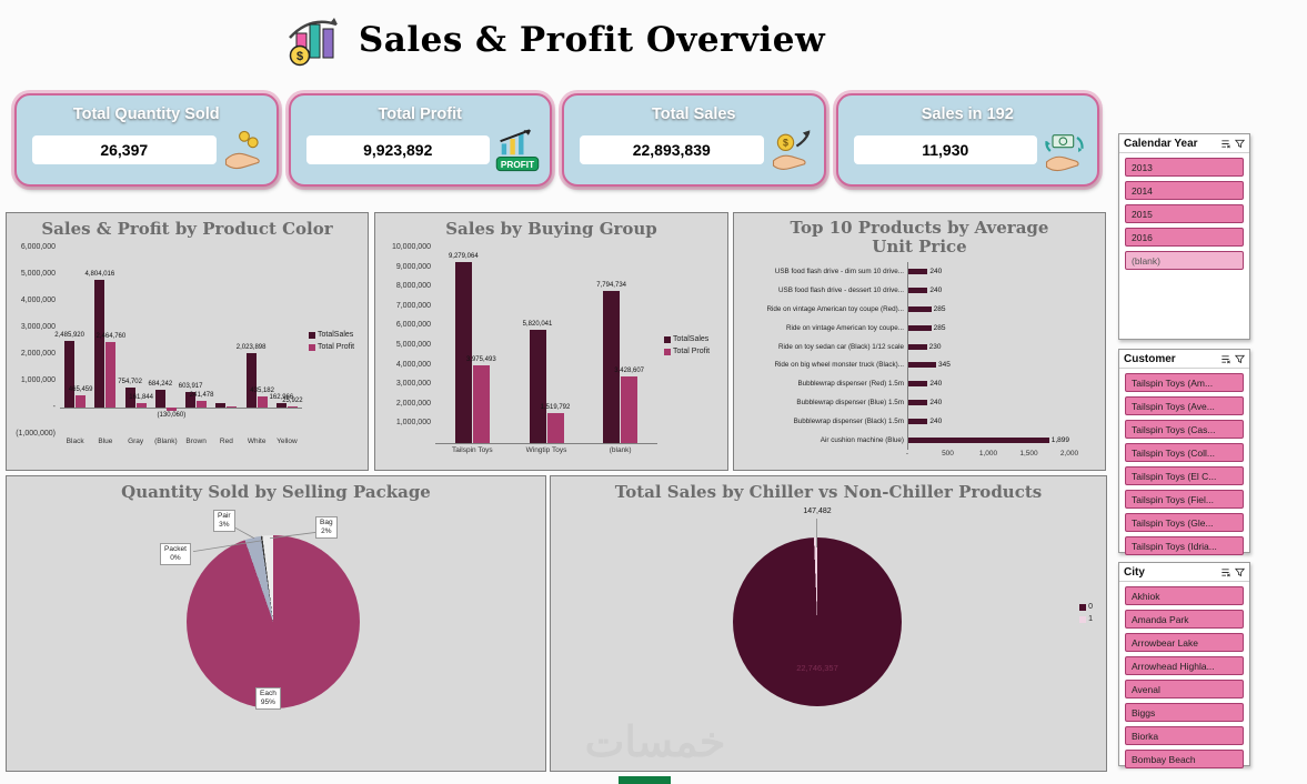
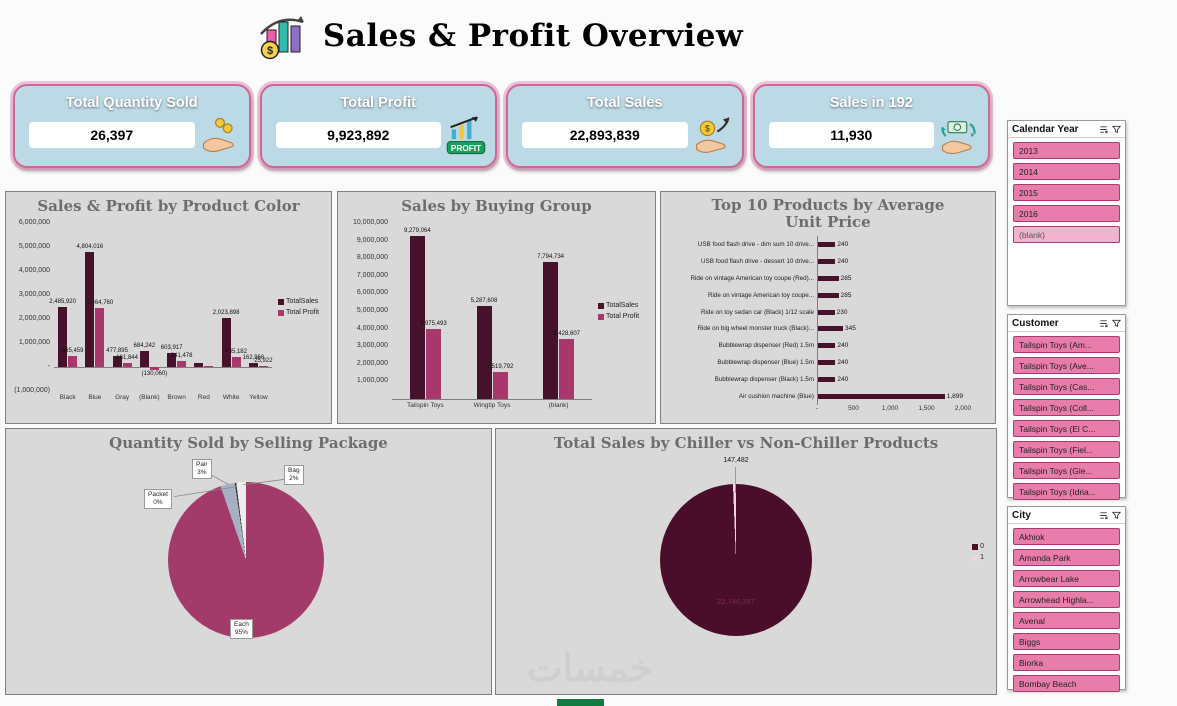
Sales & Profit by Product Color/TotalSales/Gray: 754,702 -> 477,895
Sales by Buying Group/TotalSales/Wingtip Toys: 5,820,041 -> 5,287,608
